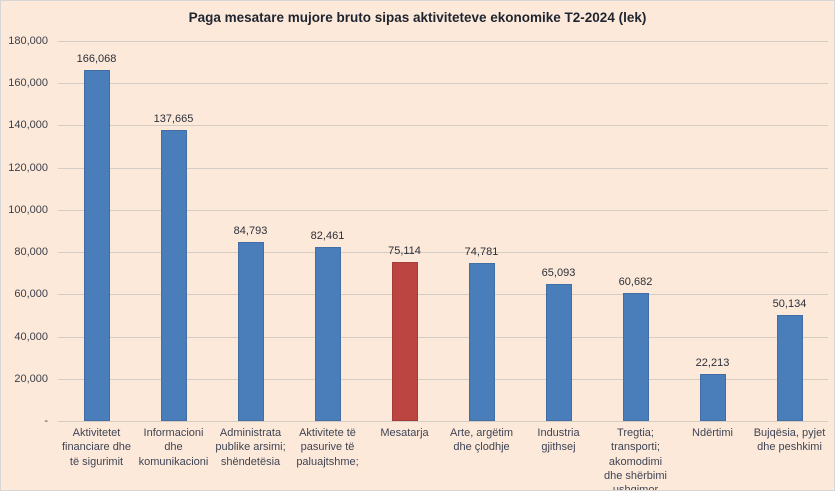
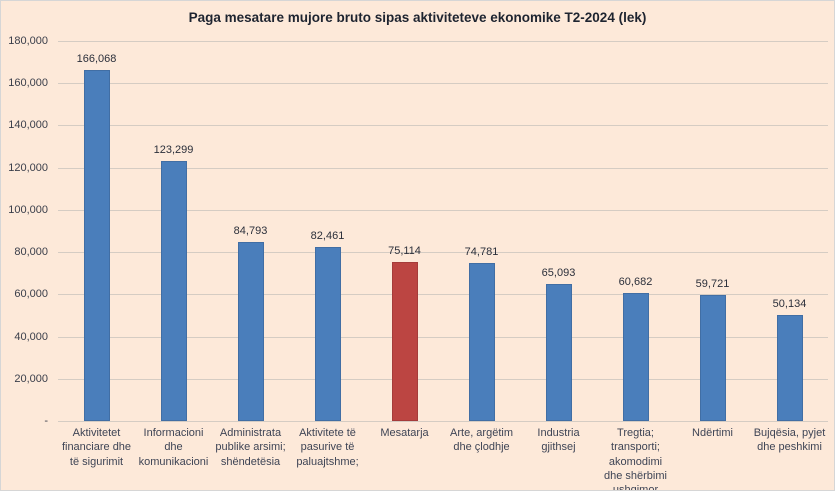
Informacioni dhe komunikacioni: 137,665 -> 123,299
Ndërtimi: 22,213 -> 59,721
